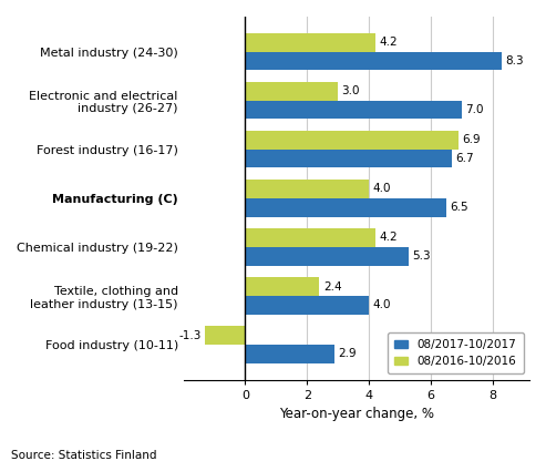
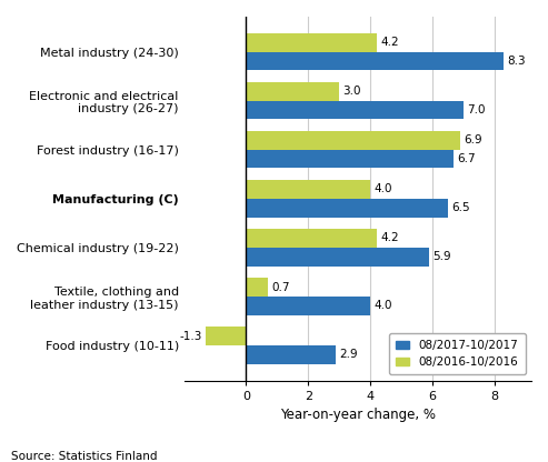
08/2017-10/2017/Chemical industry (19-22): 5.3 -> 5.9
08/2016-10/2016/Textile, clothing and leather industry (13-15): 2.4 -> 0.7
